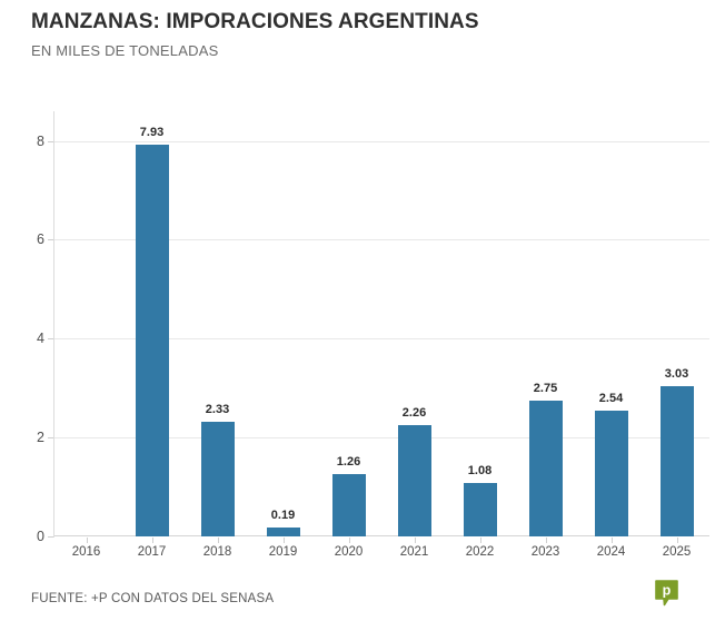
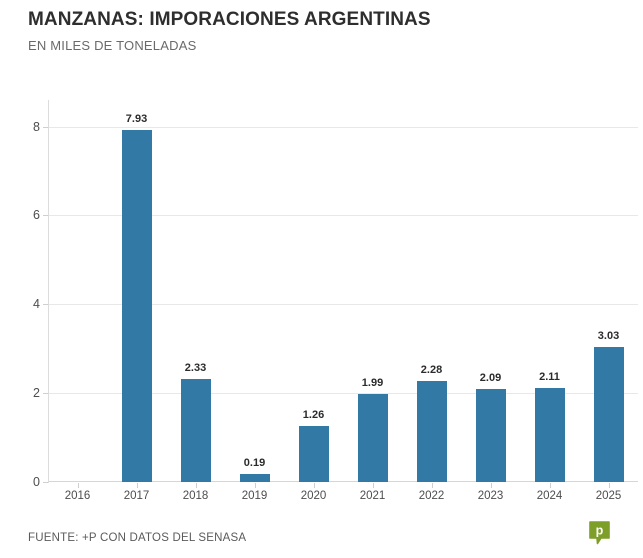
2021: 2.26 -> 1.99
2022: 1.08 -> 2.28
2023: 2.75 -> 2.09
2024: 2.54 -> 2.11
